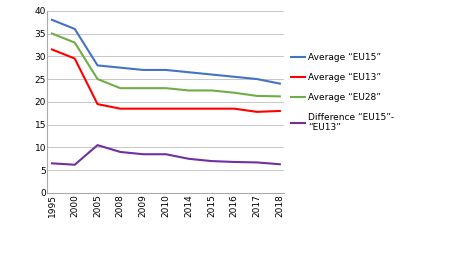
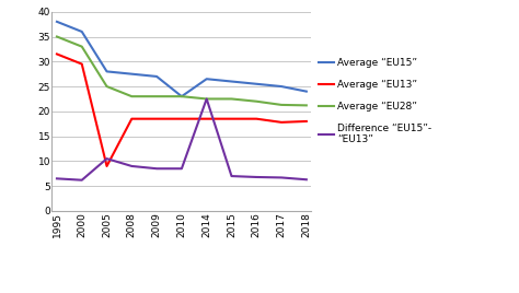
Average “EU13”/2005: 19.5 -> 9.0
Average “EU15”/2010: 27.0 -> 23.0
Difference “EU15”- “EU13”/2014: 7.5 -> 22.5
